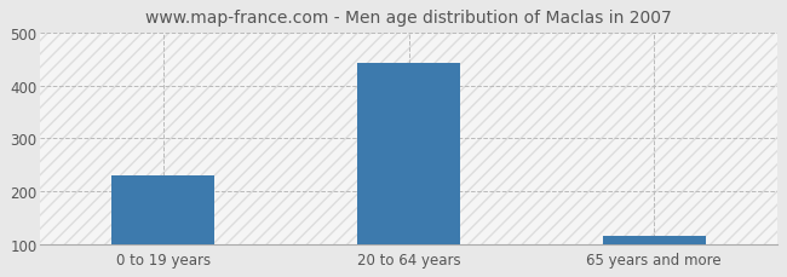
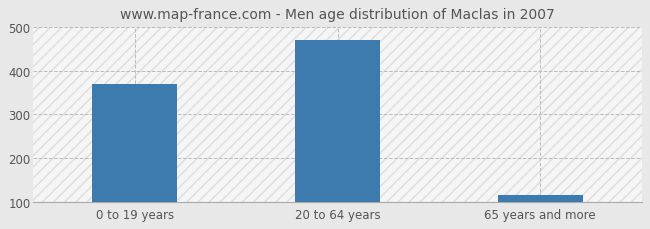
0 to 19 years: 230 -> 370
20 to 64 years: 443 -> 470
